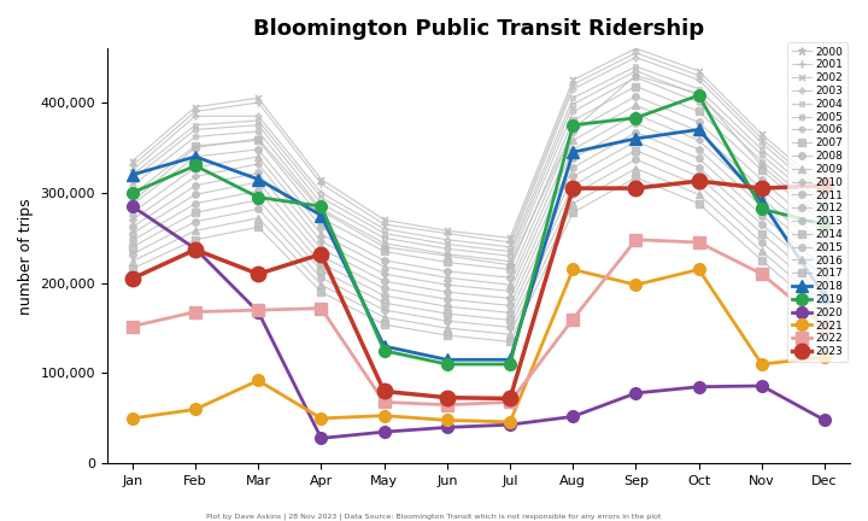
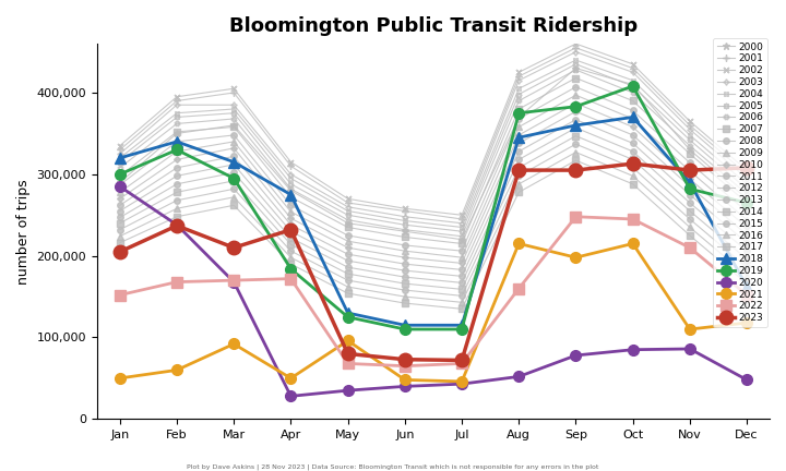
2019/Apr: 285,000 -> 184,000
2021/May: 53,000 -> 96,000
2018/Dec: 185,000 -> 162,000
